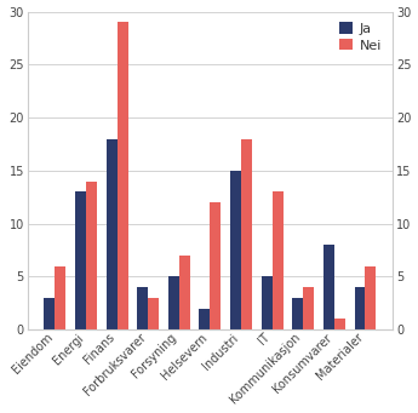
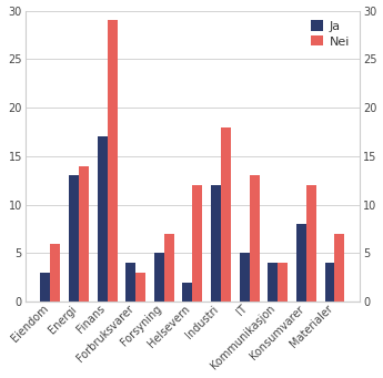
Ja/Finans: 18 -> 17
Ja/Industri: 15 -> 12
Ja/Kommunikasjon: 3 -> 4
Nei/Konsumvarer: 1 -> 12
Nei/Materialer: 6 -> 7
